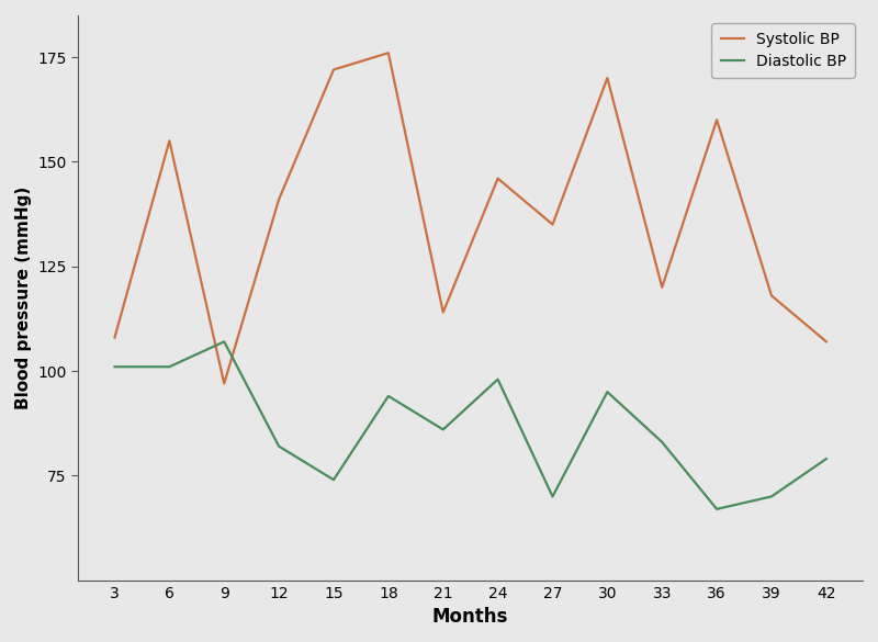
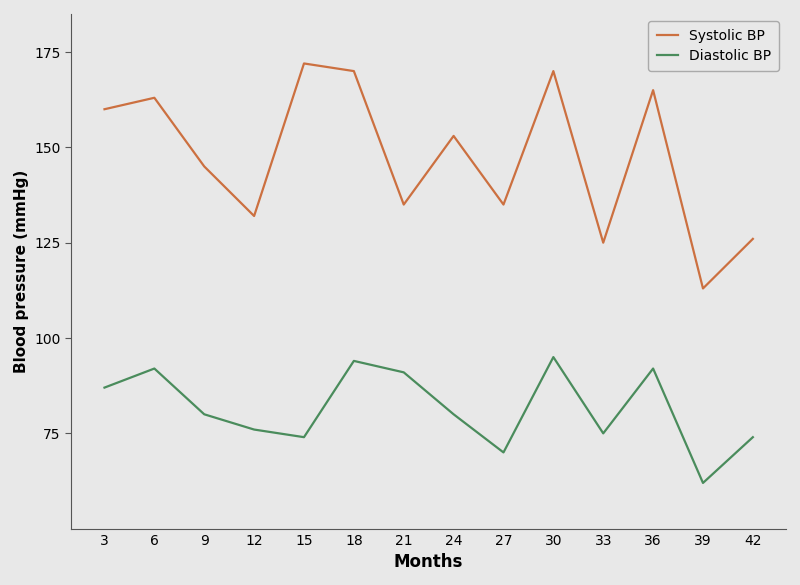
Systolic BP/3: 108 -> 160
Diastolic BP/3: 101 -> 87
Systolic BP/6: 155 -> 163
Diastolic BP/6: 101 -> 92
Systolic BP/9: 97 -> 145
Diastolic BP/9: 107 -> 80
Systolic BP/12: 141 -> 132
Diastolic BP/12: 82 -> 76
Systolic BP/18: 176 -> 170
Systolic BP/21: 114 -> 135
Diastolic BP/21: 86 -> 91
Systolic BP/24: 146 -> 153
Diastolic BP/24: 98 -> 80
Systolic BP/33: 120 -> 125
Diastolic BP/33: 83 -> 75
Systolic BP/36: 160 -> 165
Diastolic BP/36: 67 -> 92
Systolic BP/39: 118 -> 113
Diastolic BP/39: 70 -> 62
Systolic BP/42: 107 -> 126
Diastolic BP/42: 79 -> 74
